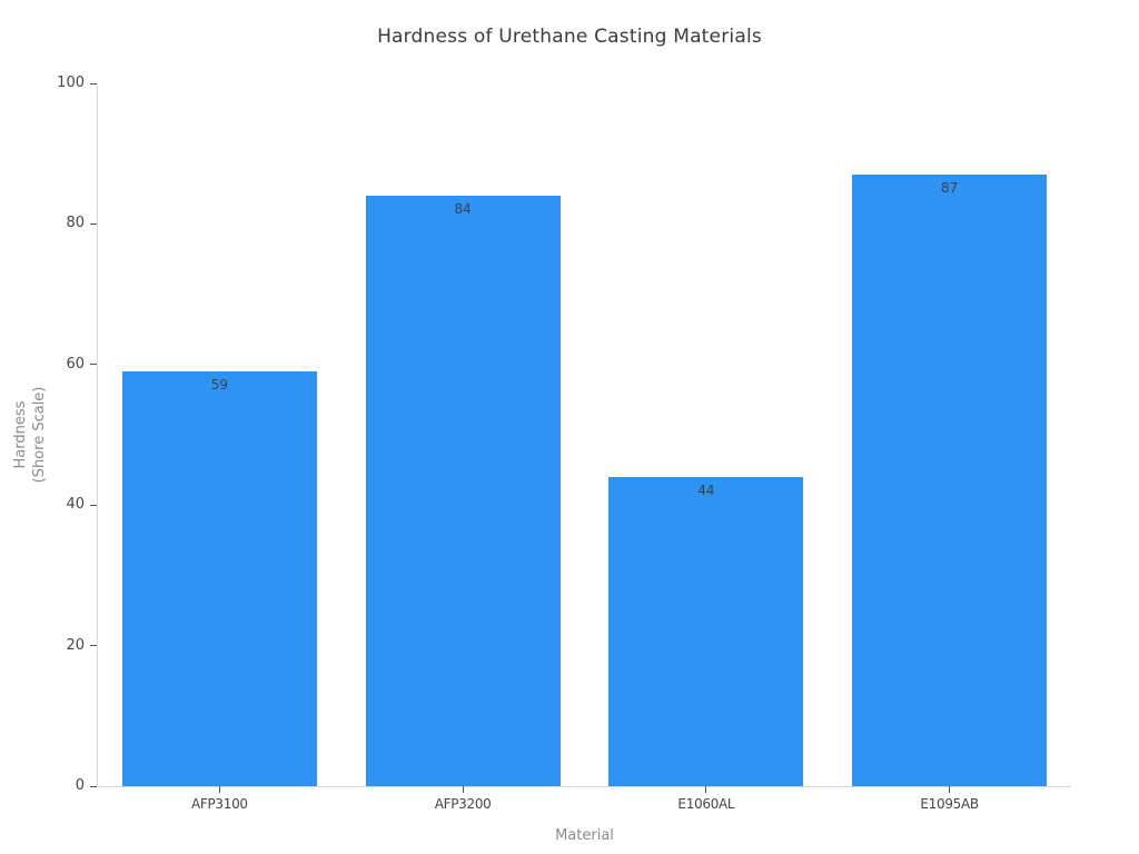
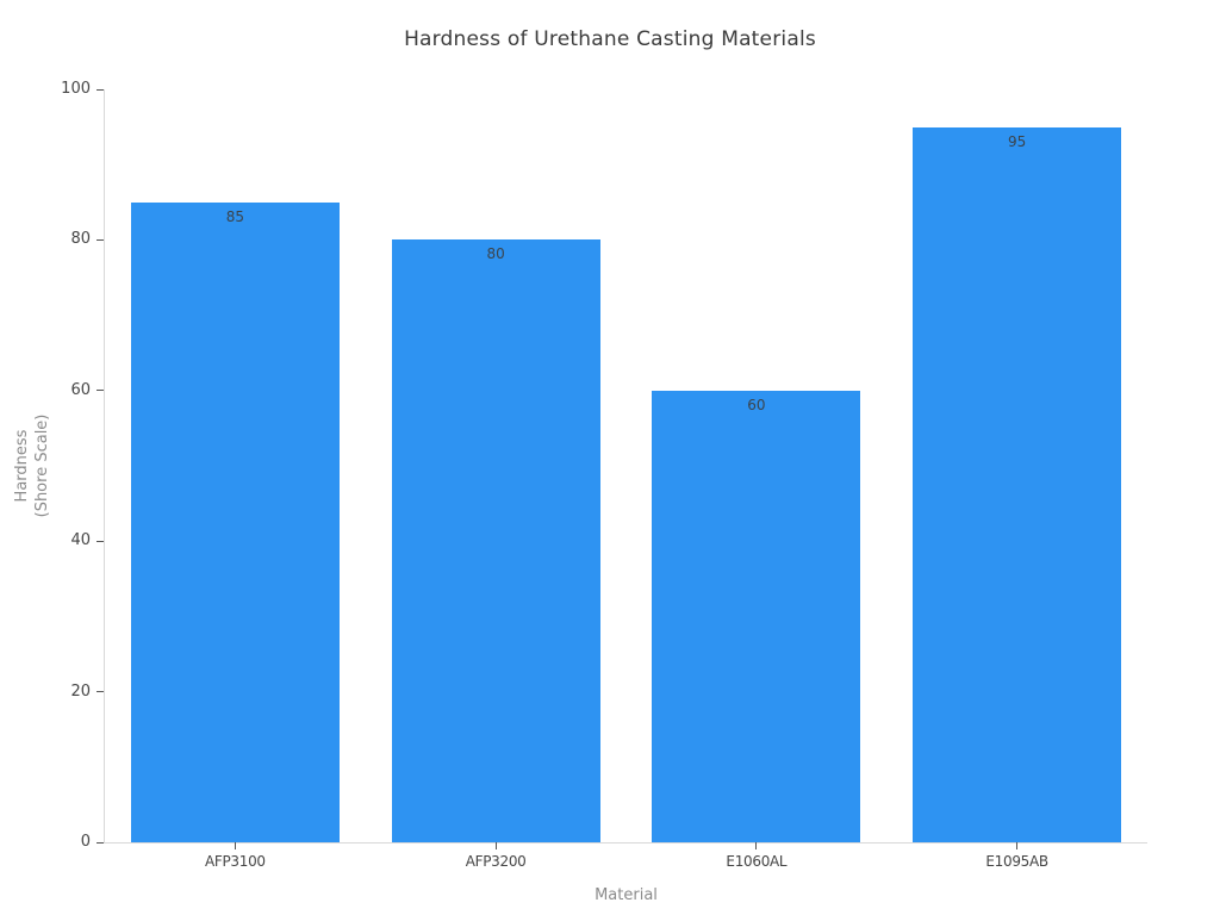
AFP3100: 59 -> 85
AFP3200: 84 -> 80
E1060AL: 44 -> 60
E1095AB: 87 -> 95
